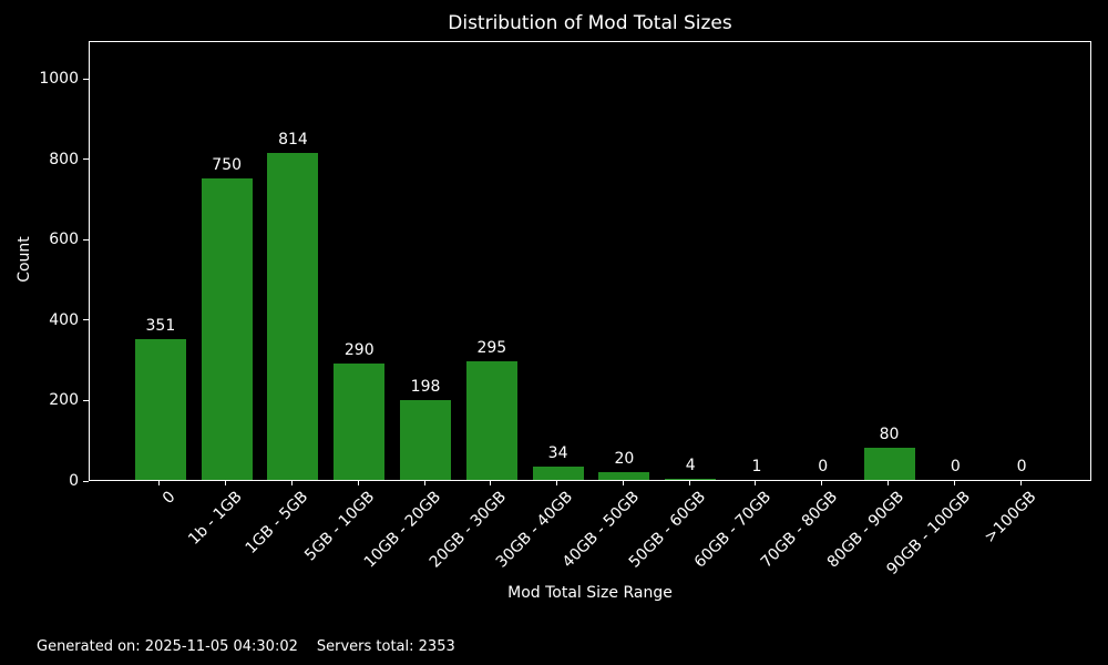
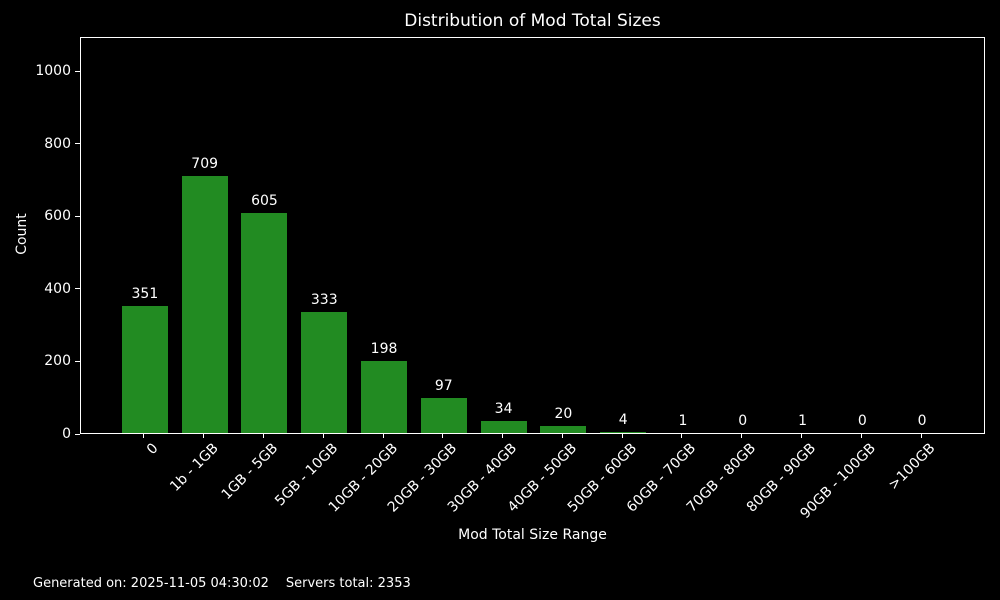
1b - 1GB: 750 -> 709
1GB - 5GB: 814 -> 605
5GB - 10GB: 290 -> 333
20GB - 30GB: 295 -> 97
80GB - 90GB: 80 -> 1
